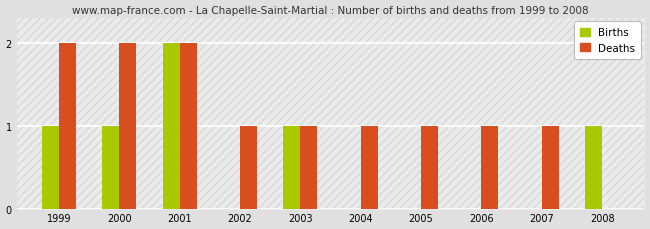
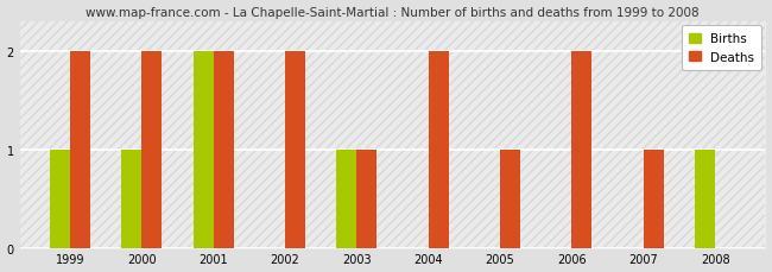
Deaths/2002: 1 -> 2
Deaths/2004: 1 -> 2
Deaths/2006: 1 -> 2
